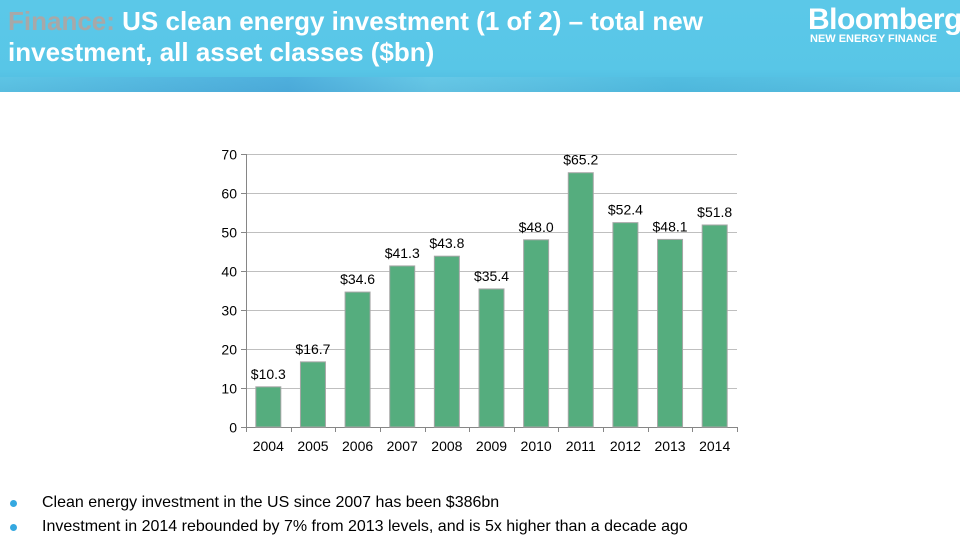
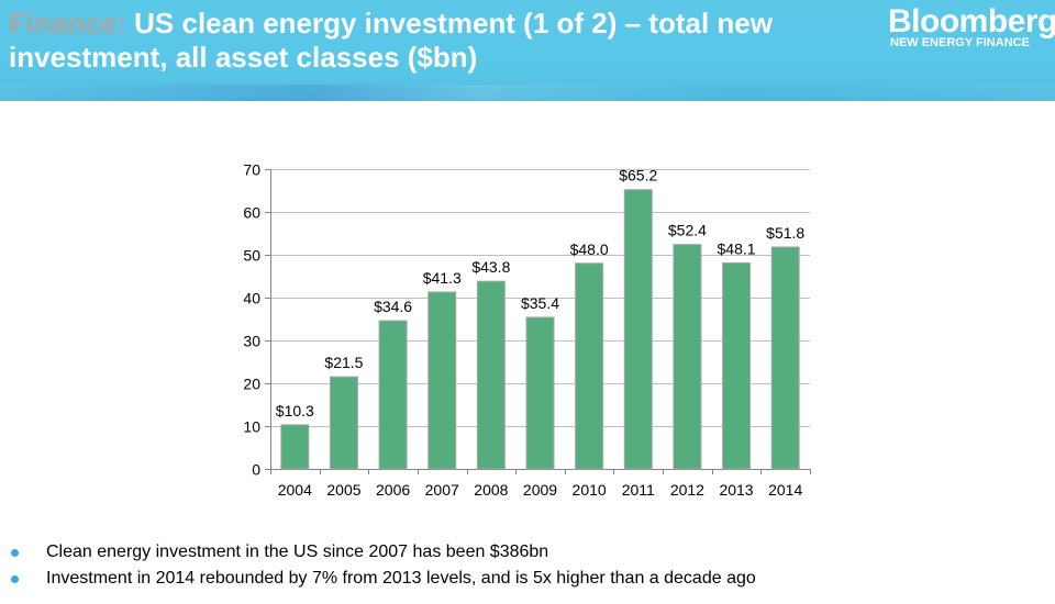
2005: $16.7 -> $21.5
